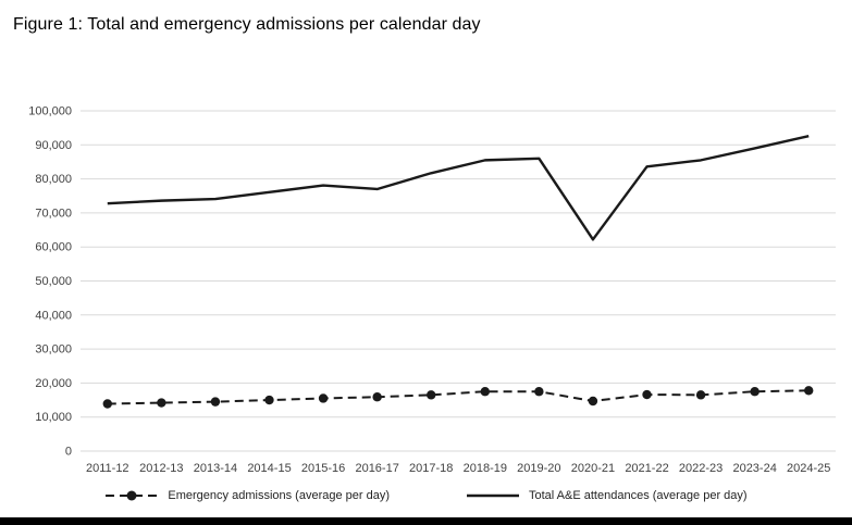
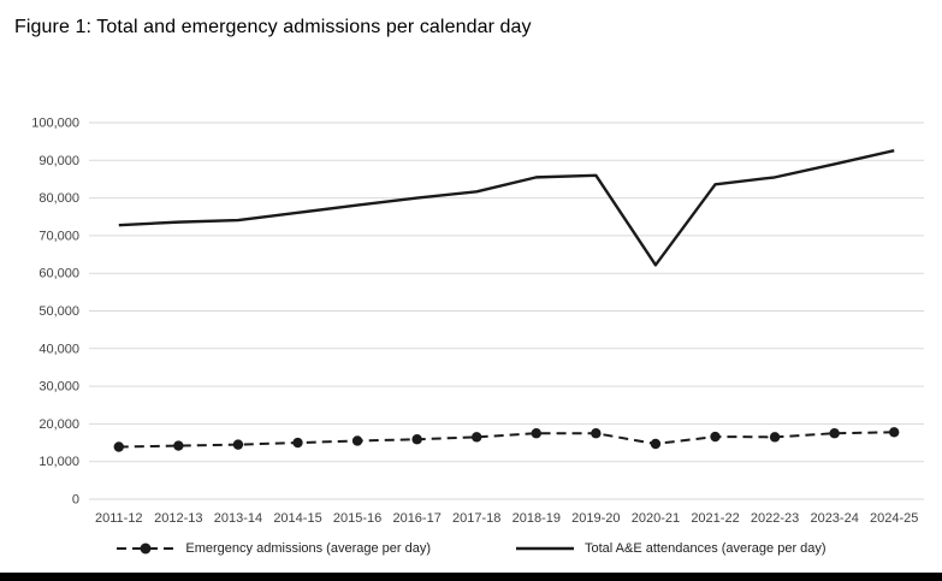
Total A&E attendances (average per day)/2016-17: 77000 -> 80000
